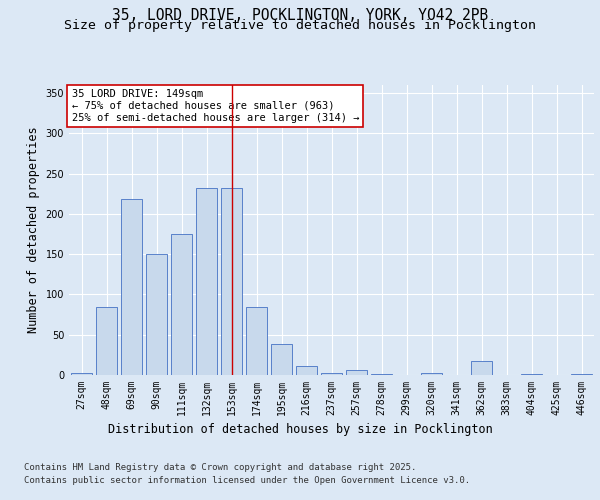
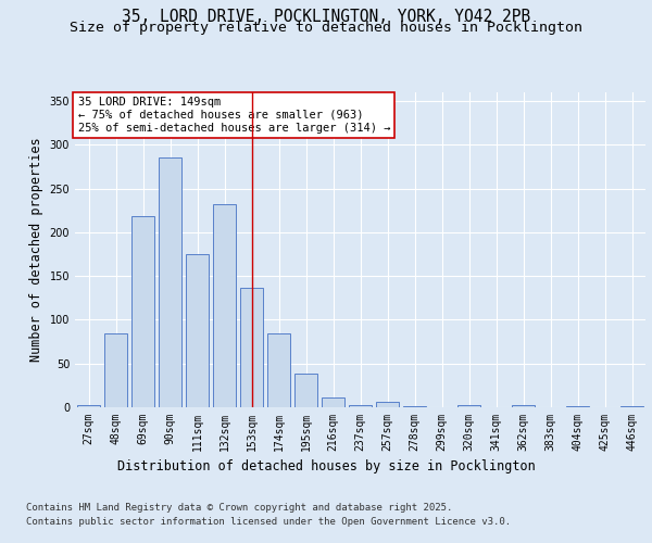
90sqm: 150 -> 285
153sqm: 232 -> 137
362sqm: 18 -> 2
